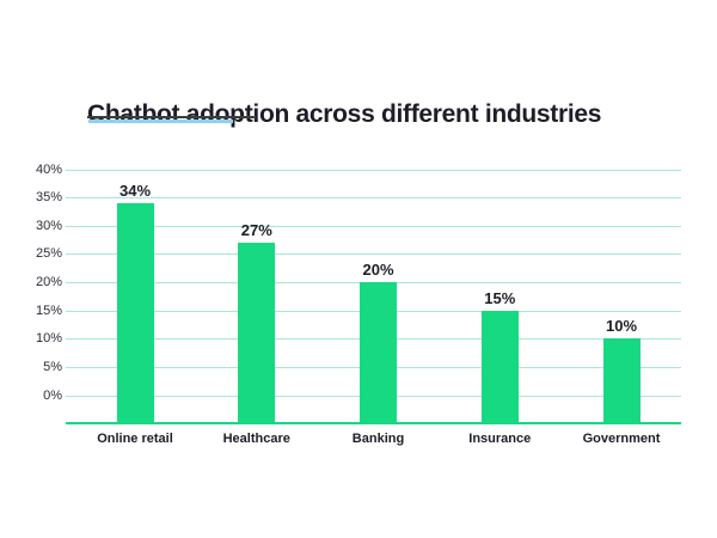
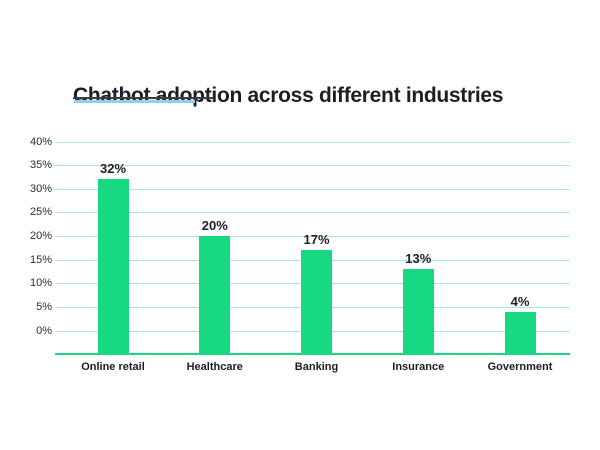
Online retail: 34% -> 32%
Healthcare: 27% -> 20%
Banking: 20% -> 17%
Insurance: 15% -> 13%
Government: 10% -> 4%
